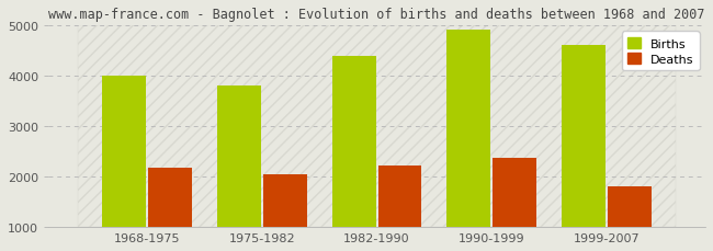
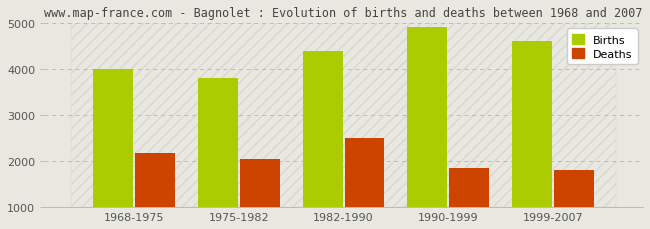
Deaths/1982-1990: 2230 -> 2500
Deaths/1990-1999: 2380 -> 1850
